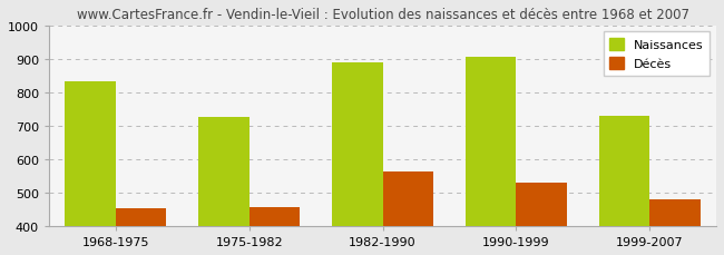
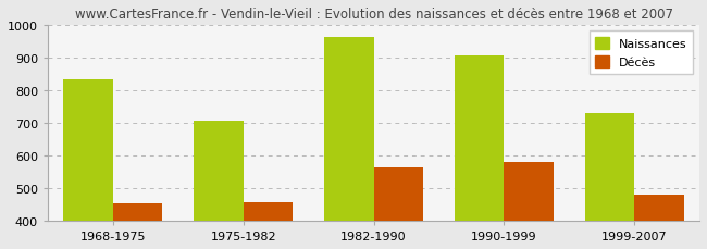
Naissances/1975-1982: 725 -> 705
Naissances/1982-1990: 890 -> 962
Décès/1990-1999: 530 -> 581
